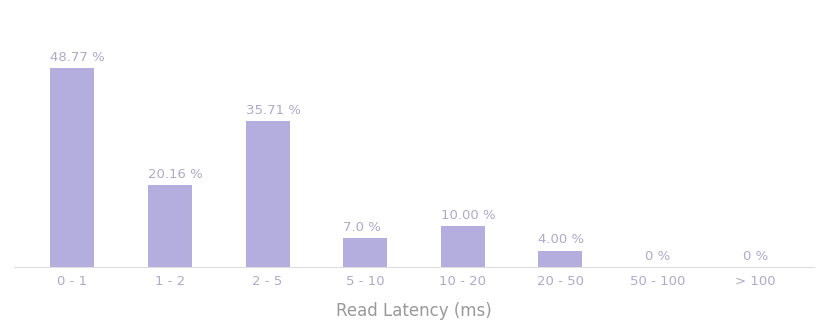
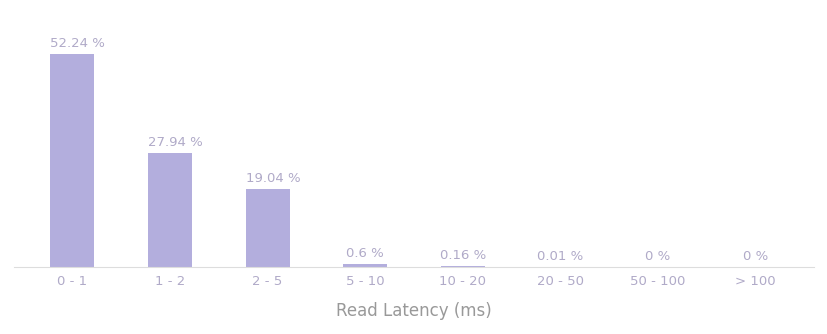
0 - 1: 48.77 -> 52.24
1 - 2: 20.16 -> 27.94
2 - 5: 35.71 -> 19.04
5 - 10: 7.0 -> 0.6
10 - 20: 10.00 -> 0.16
20 - 50: 4.00 -> 0.01
